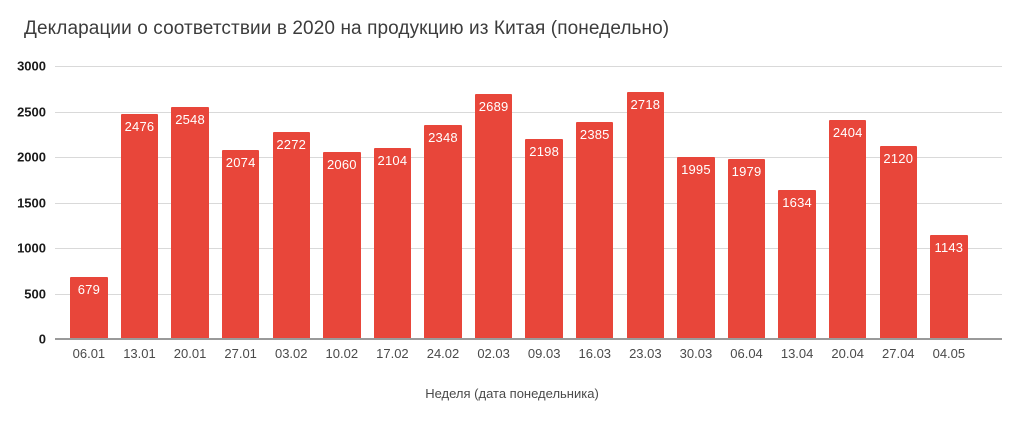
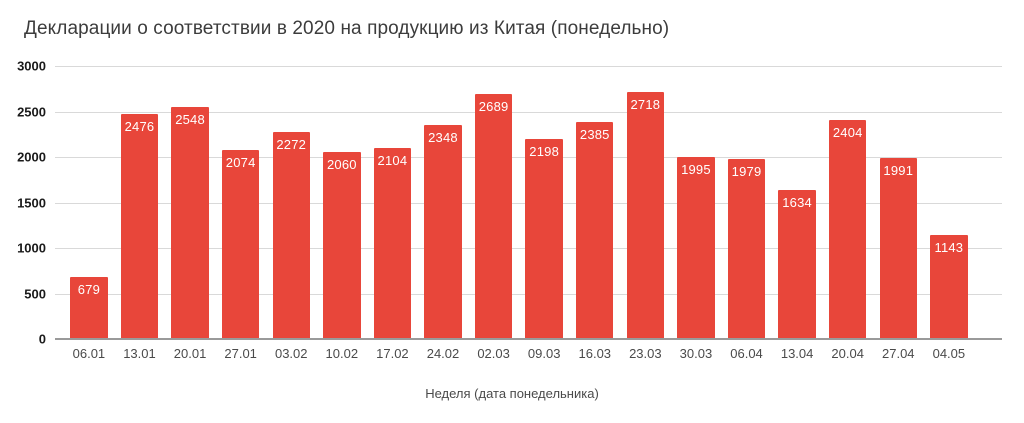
27.04: 2120 -> 1991
